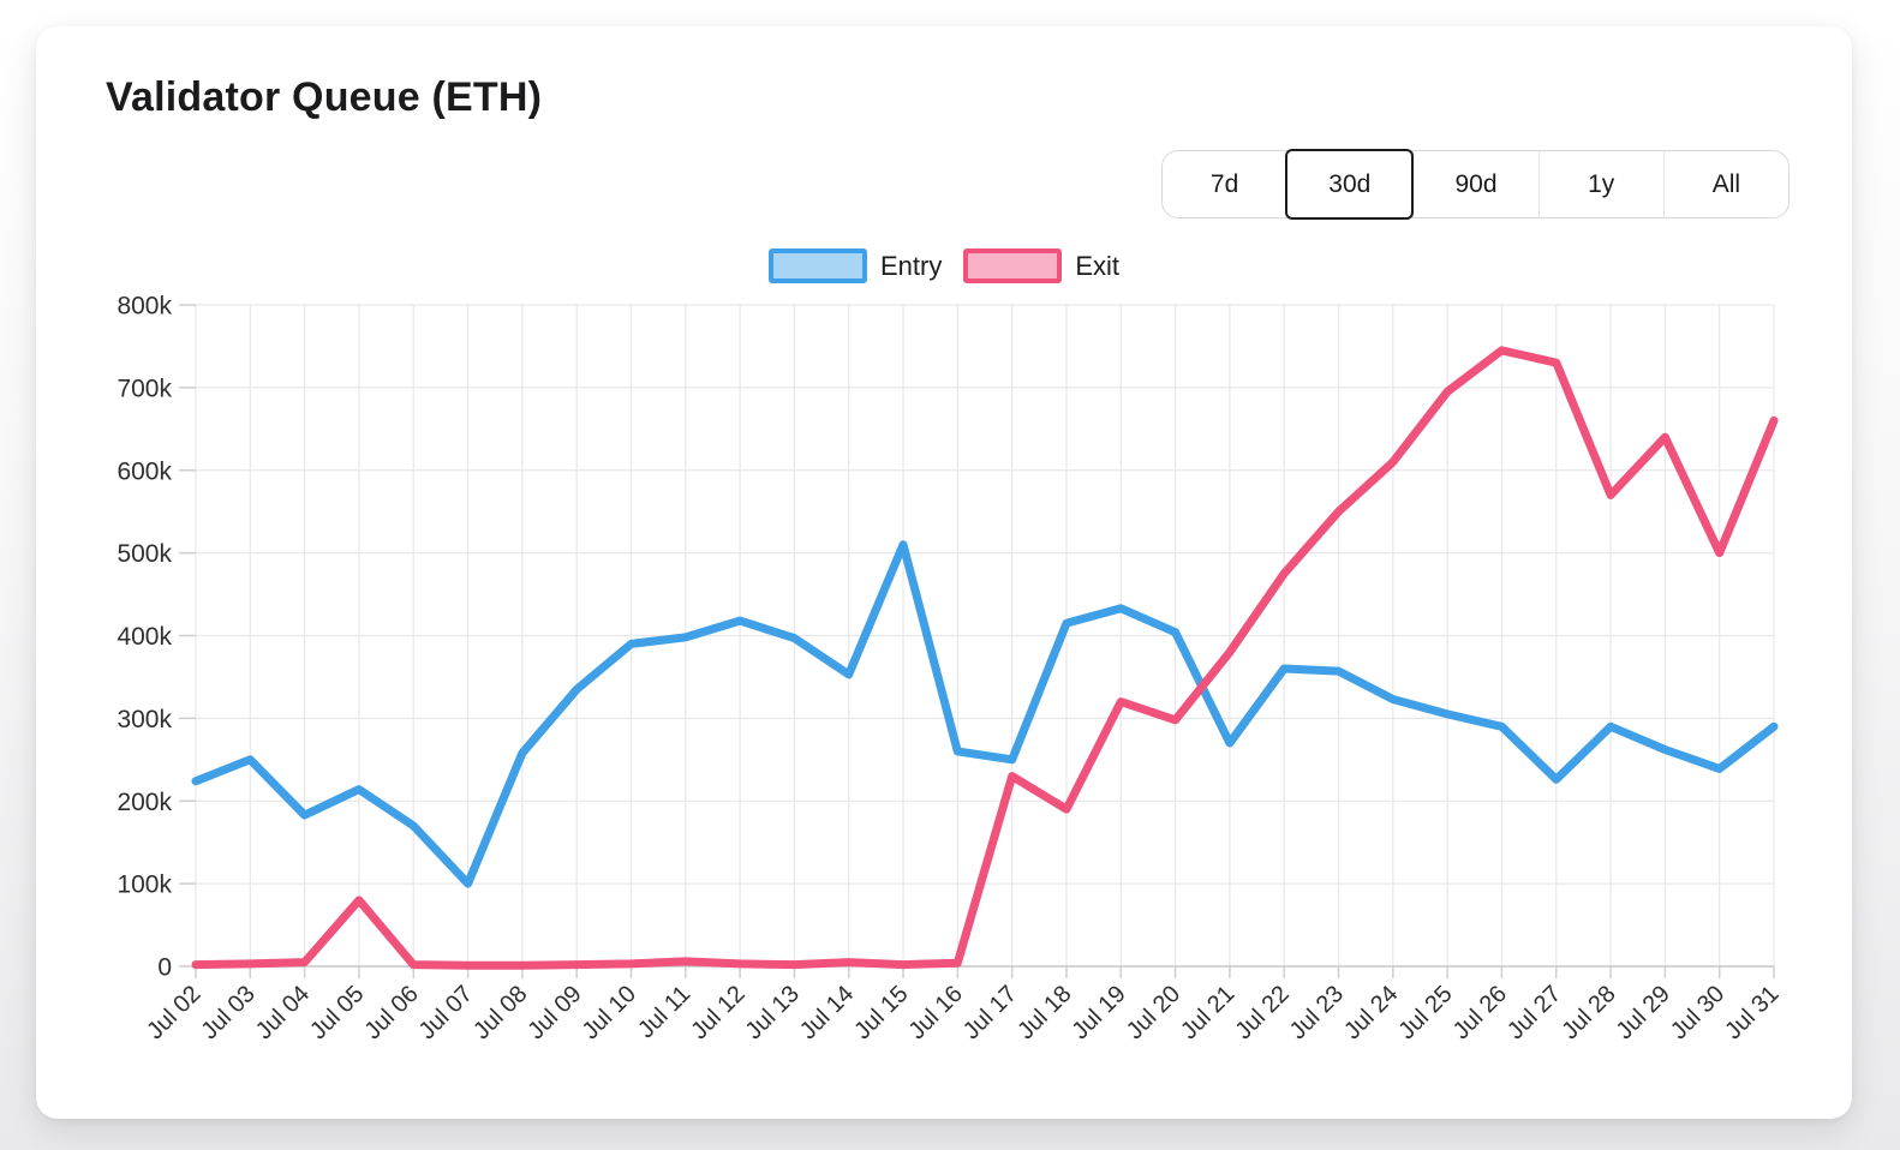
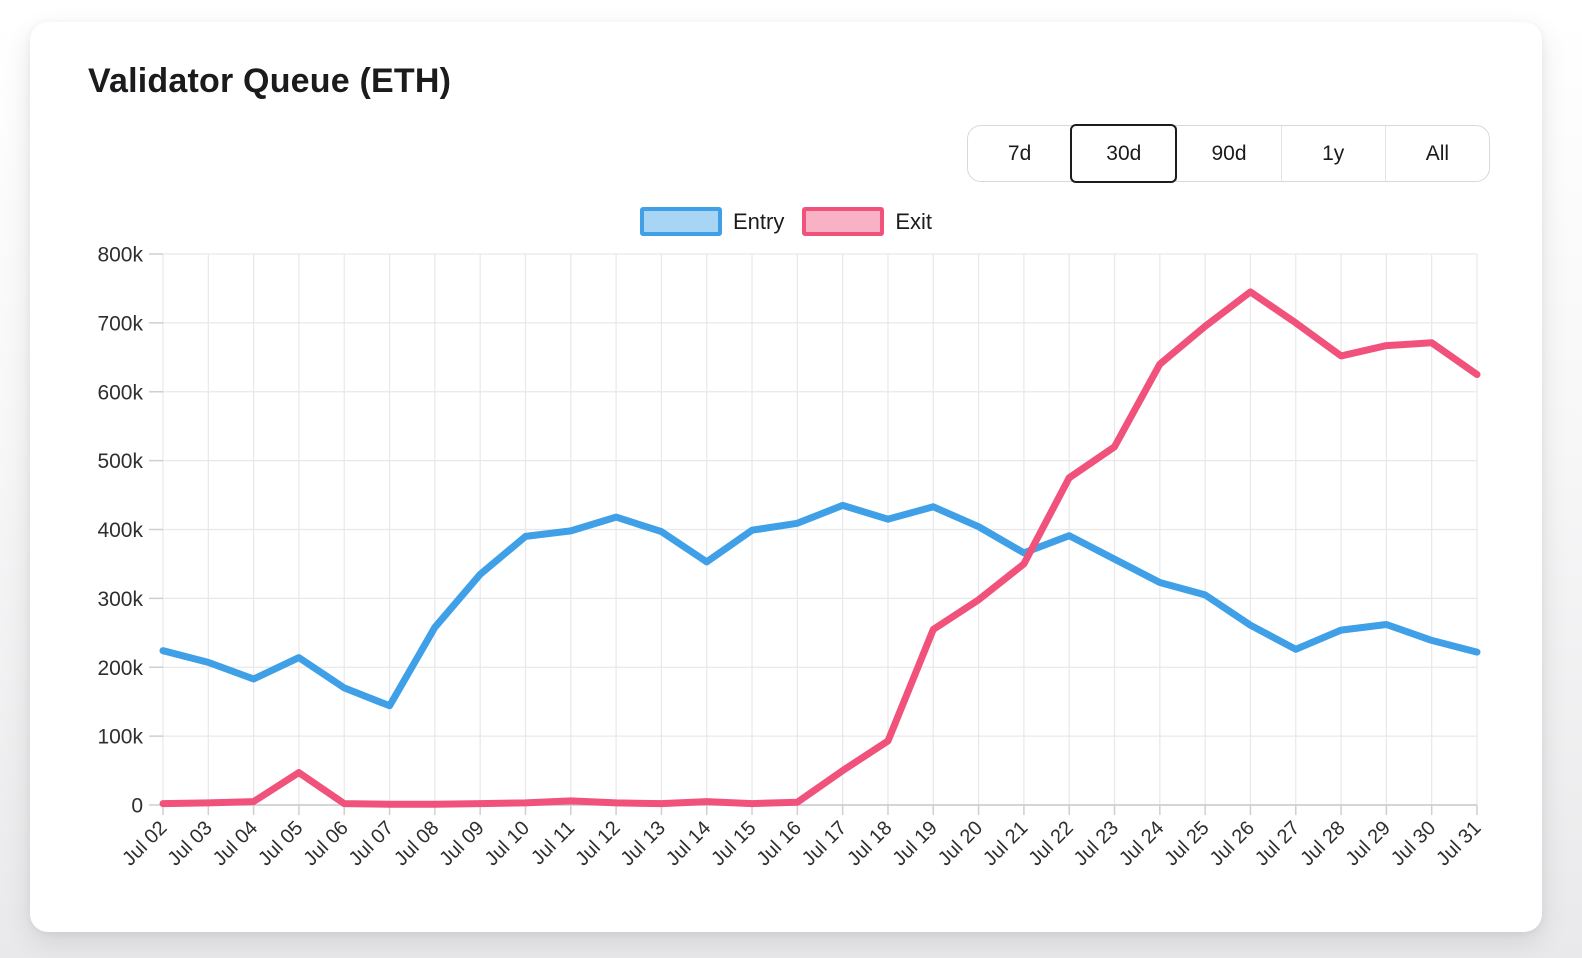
Entry/Jul 03: 250k -> 210k
Exit/Jul 05: 80k -> 50k
Entry/Jul 07: 100k -> 140k
Entry/Jul 15: 510k -> 400k
Entry/Jul 16: 260k -> 410k
Entry/Jul 17: 250k -> 440k
Exit/Jul 17: 230k -> 50k
Exit/Jul 18: 190k -> 90k
Exit/Jul 19: 320k -> 260k
Entry/Jul 21: 270k -> 370k
Exit/Jul 21: 380k -> 350k
Entry/Jul 22: 360k -> 390k
Exit/Jul 23: 550k -> 520k
Exit/Jul 24: 610k -> 640k
Entry/Jul 26: 290k -> 260k
Exit/Jul 27: 730k -> 700k
Entry/Jul 28: 290k -> 250k
Exit/Jul 28: 570k -> 650k
Exit/Jul 29: 640k -> 670k
Exit/Jul 30: 500k -> 670k
Entry/Jul 31: 290k -> 220k
Exit/Jul 31: 660k -> 620k
